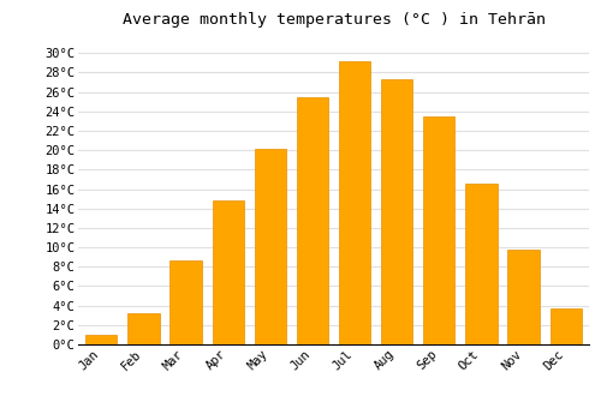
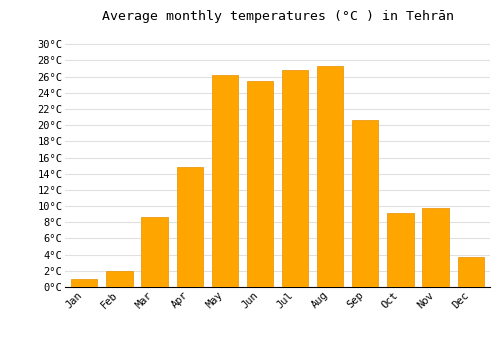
Feb: 3.2°C -> 2.0°C
May: 20.2°C -> 26.2°C
Jul: 29.2°C -> 26.8°C
Sep: 23.5°C -> 20.6°C
Oct: 16.5°C -> 9.2°C
